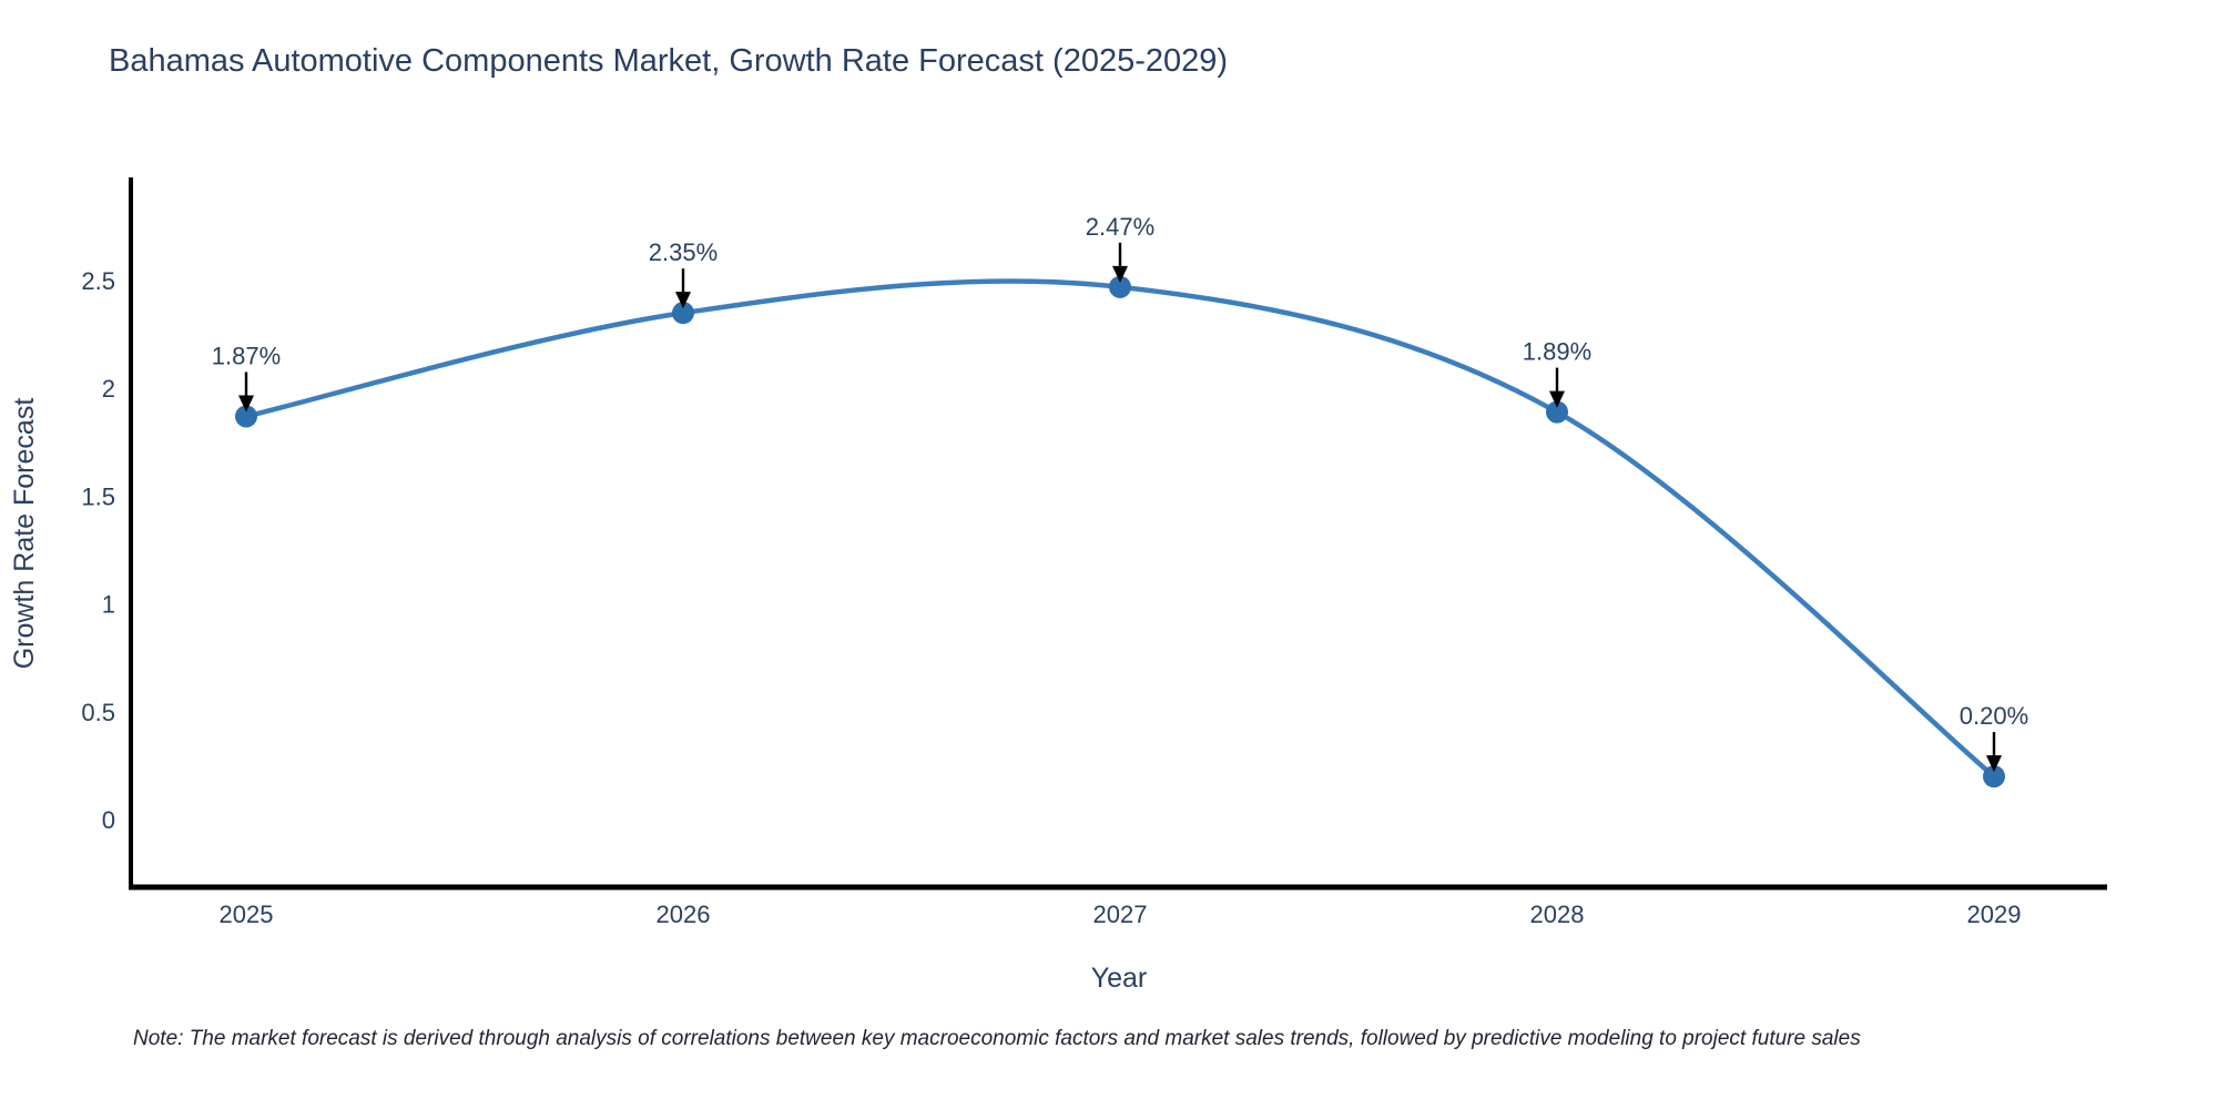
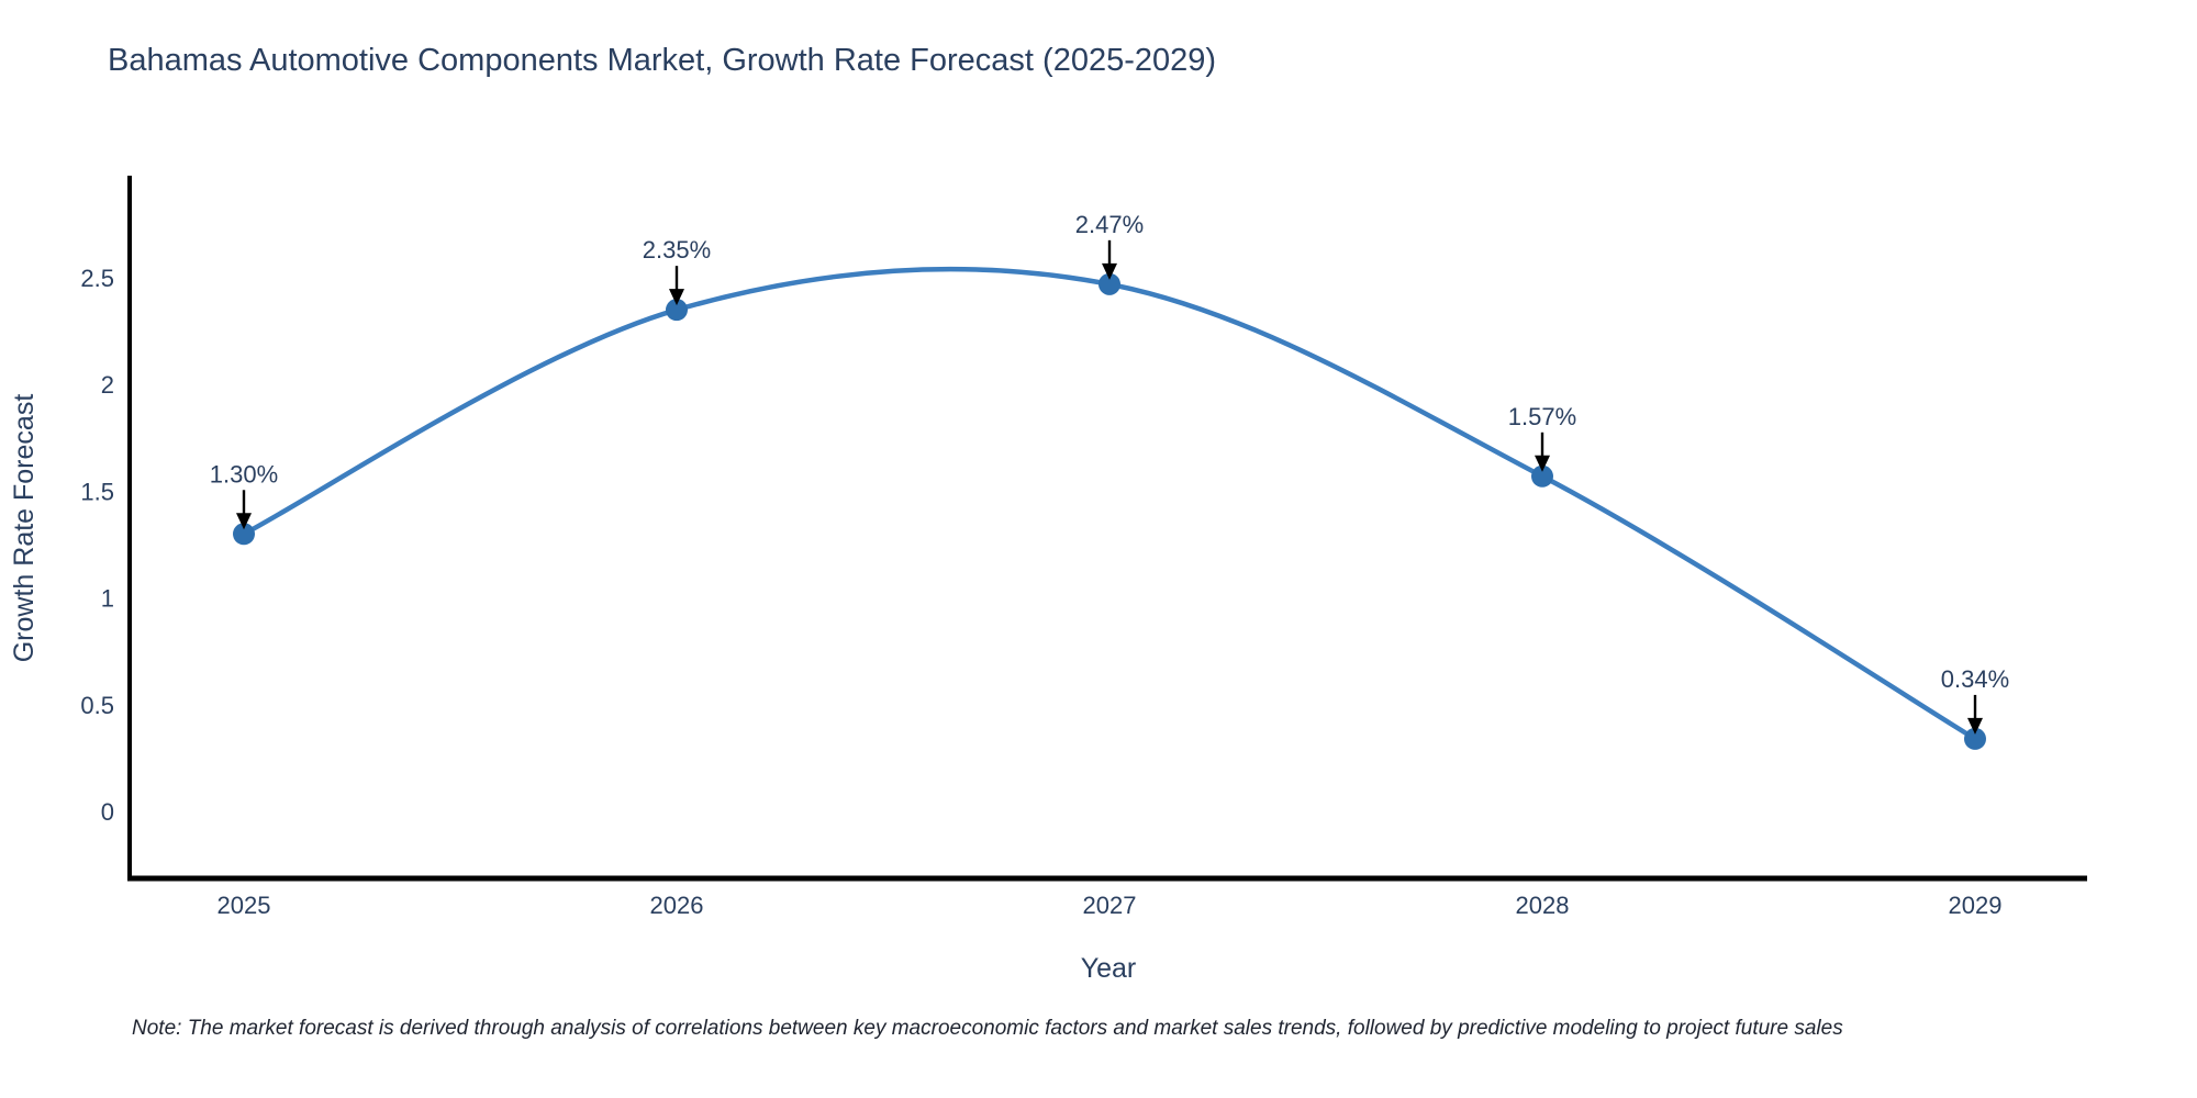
2025: 1.87% -> 1.30%
2028: 1.89% -> 1.57%
2029: 0.20% -> 0.34%
